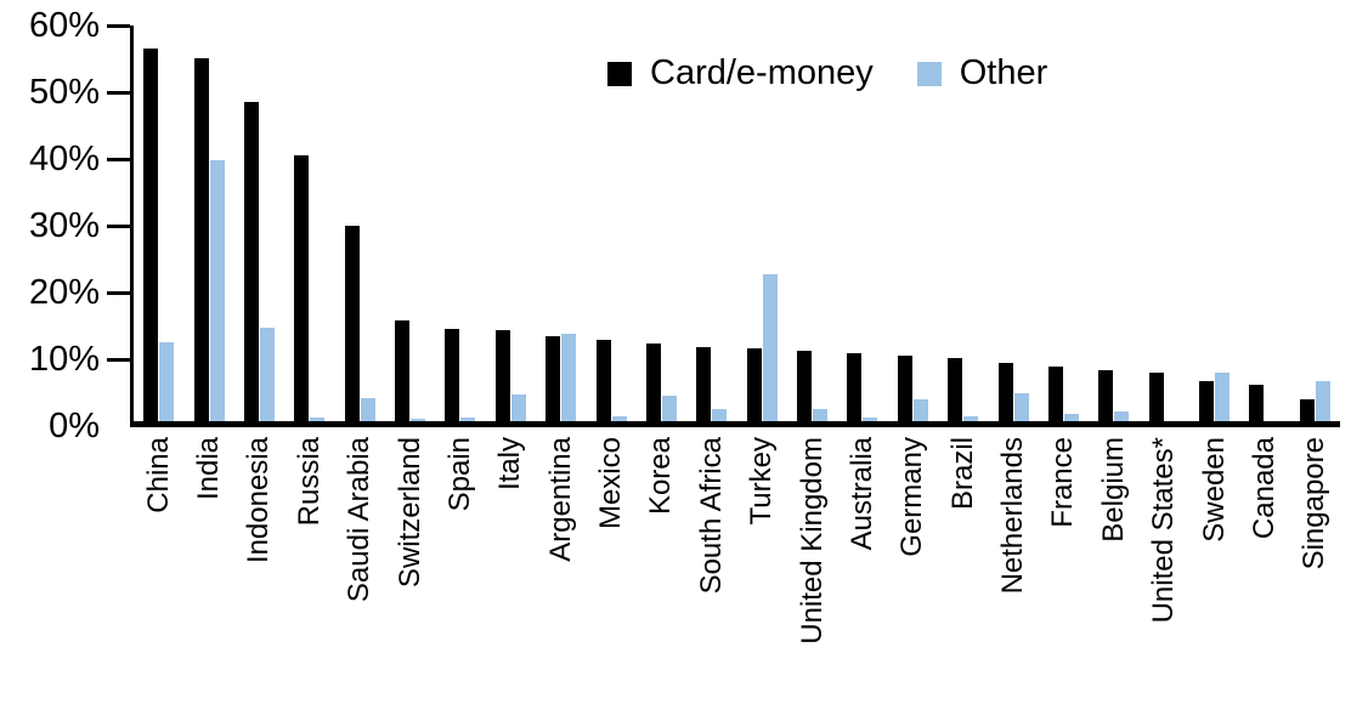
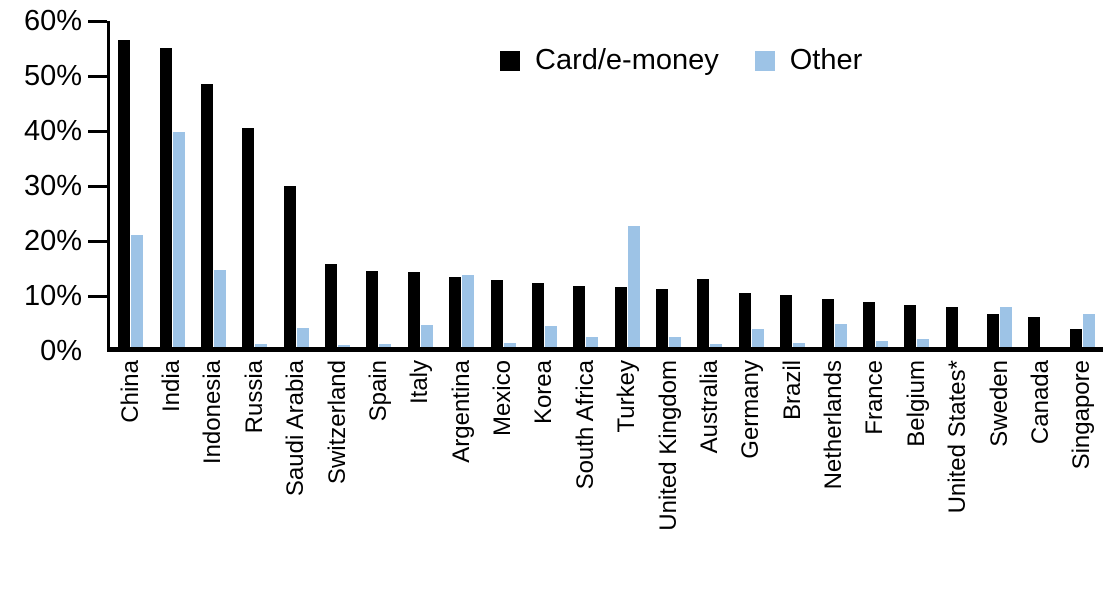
Other/China: 12% -> 21%
Card/e-money/Australia: 11% -> 13%
